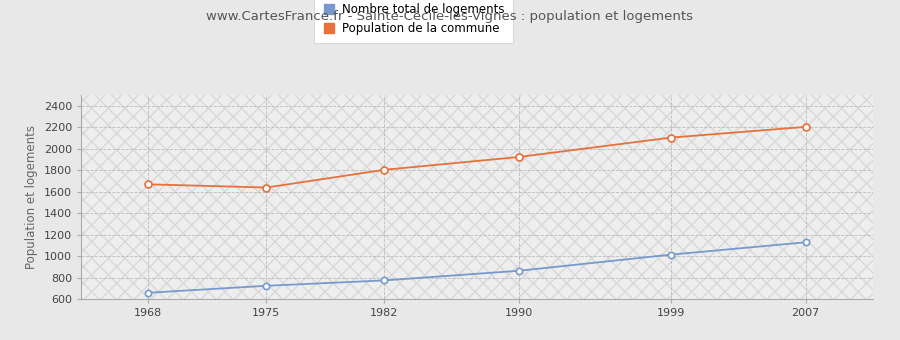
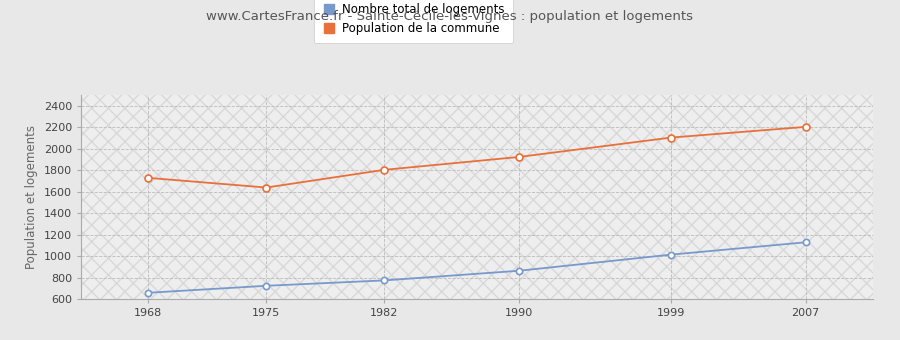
Population de la commune/1968: 1670 -> 1730
